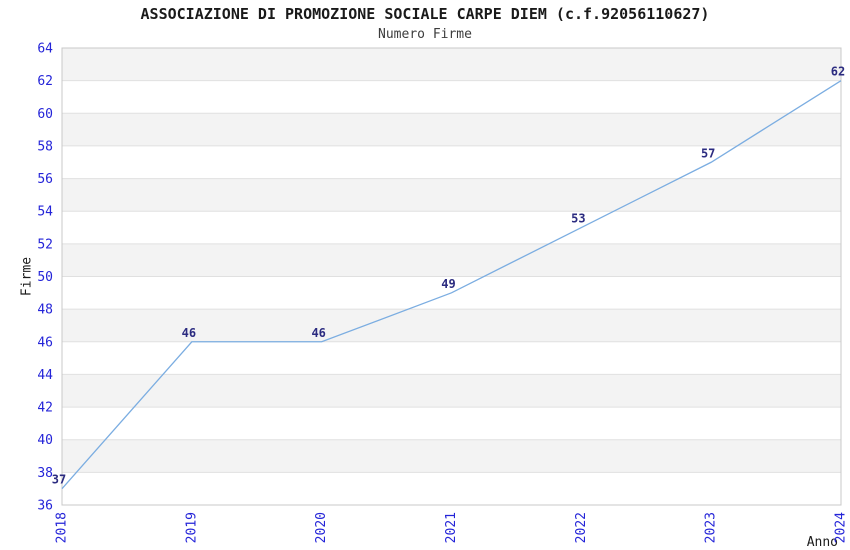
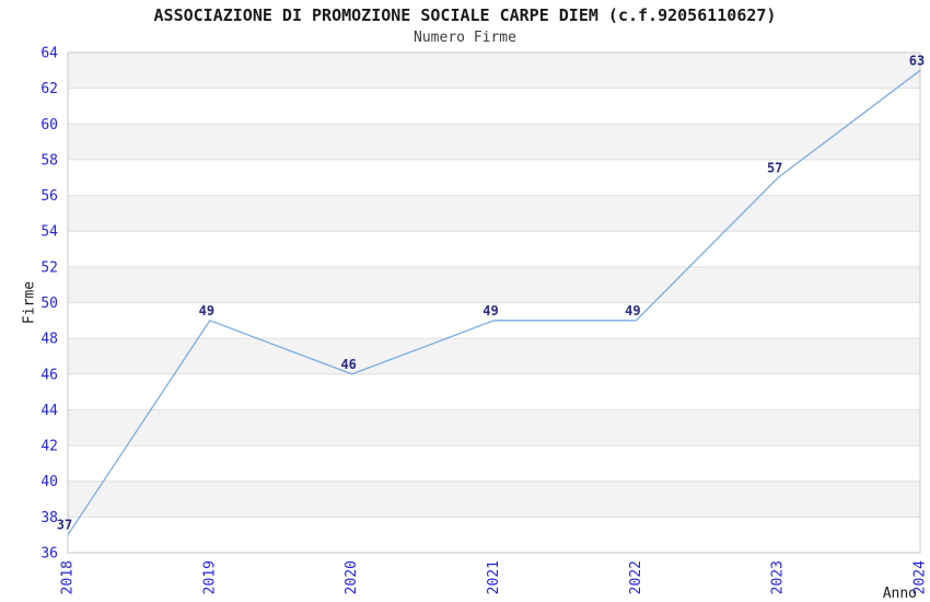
2019: 46 -> 49
2022: 53 -> 49
2024: 62 -> 63
